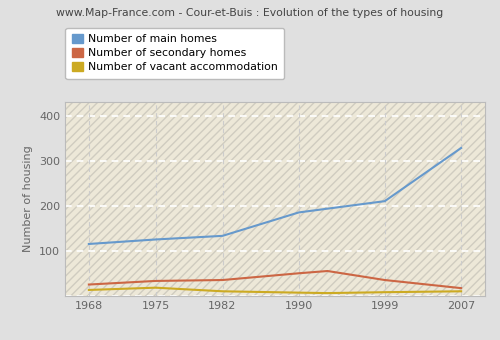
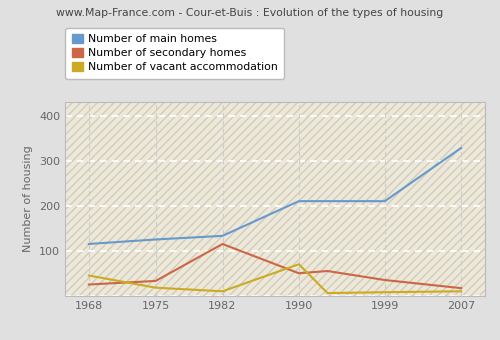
Number of vacant accommodation/1968: 13 -> 45
Number of secondary homes/1982: 35 -> 115
Number of main homes/1990: 185 -> 210
Number of vacant accommodation/1990: 7 -> 70
